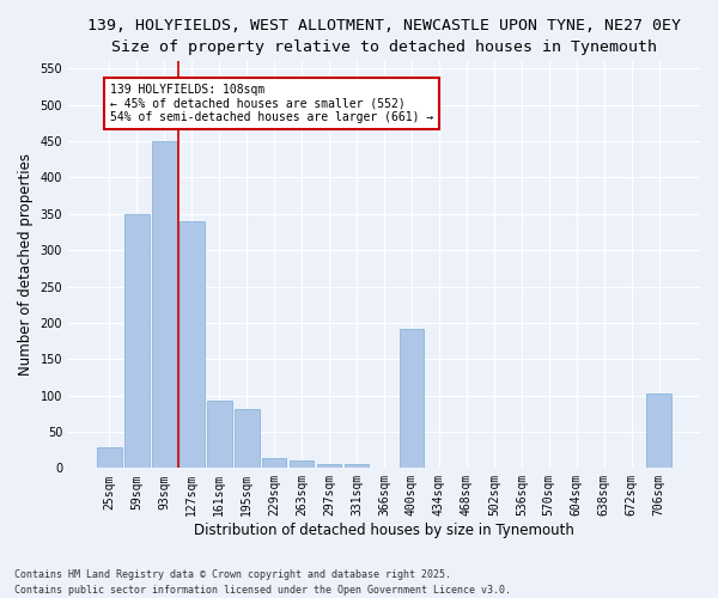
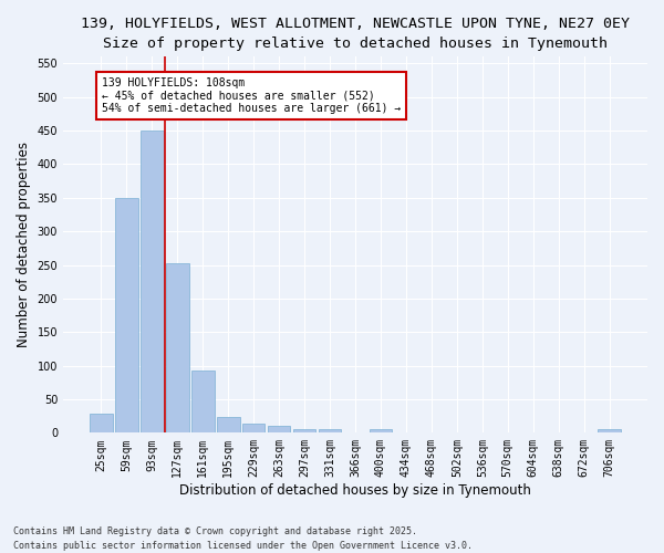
127sqm: 340 -> 252
195sqm: 82 -> 23
400sqm: 192 -> 5
706sqm: 102 -> 5
